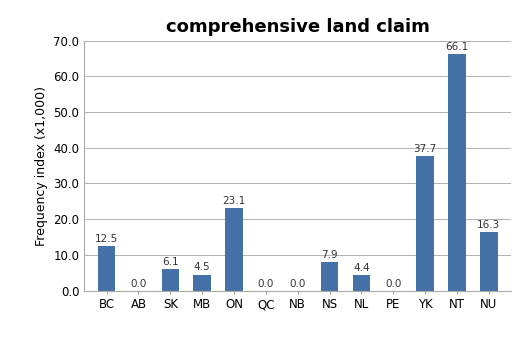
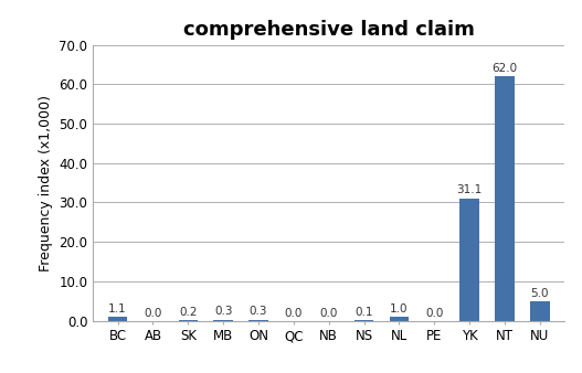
BC: 12.5 -> 1.1
SK: 6.1 -> 0.2
MB: 4.5 -> 0.3
ON: 23.1 -> 0.3
NS: 7.9 -> 0.1
NL: 4.4 -> 1.0
YK: 37.7 -> 31.1
NT: 66.1 -> 62.0
NU: 16.3 -> 5.0
